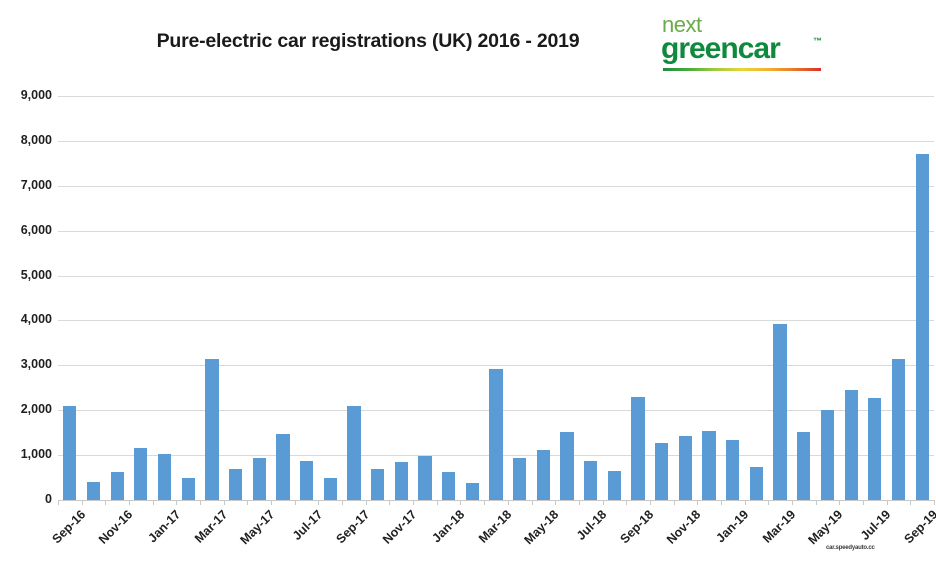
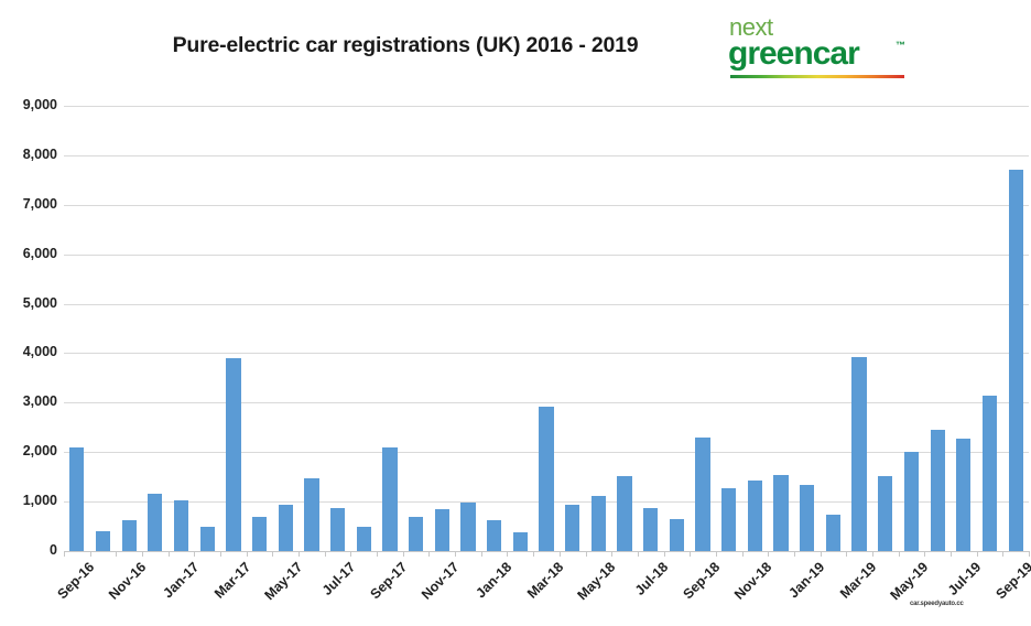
Mar-17: 3200 -> 3900
